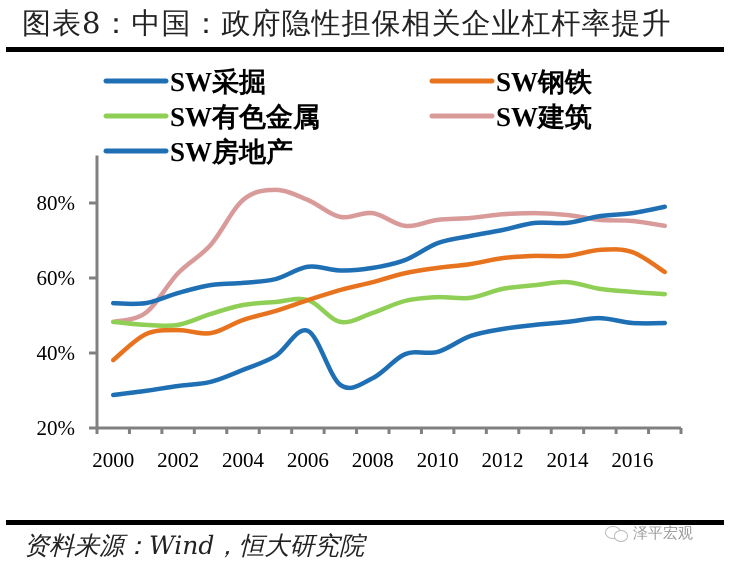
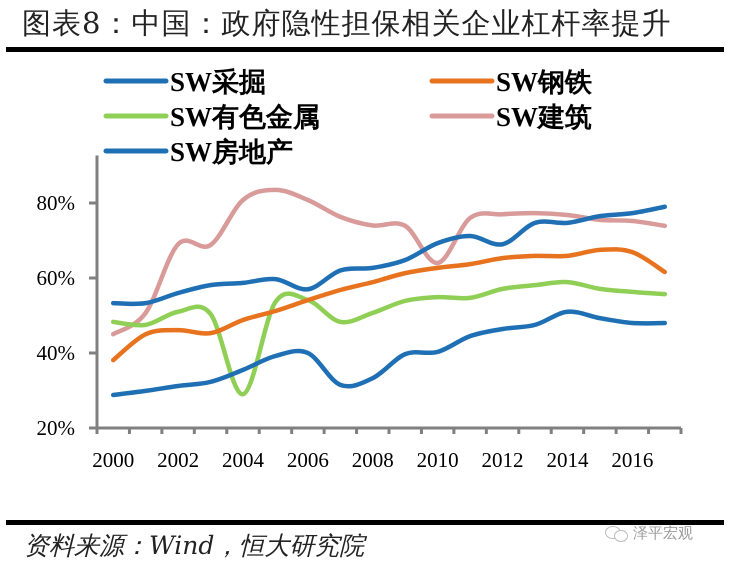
SW建筑/2000: 48% -> 45%
SW有色金属/2002: 48% -> 51%
SW建筑/2002: 61% -> 69%
SW有色金属/2004: 53% -> 29%
SW采掘/2006: 63% -> 57%
SW房地产/2006: 46% -> 40%
SW建筑/2008: 77% -> 74%
SW建筑/2010: 76% -> 64%
SW采掘/2012: 73% -> 69%
SW房地产/2014: 48% -> 51%
